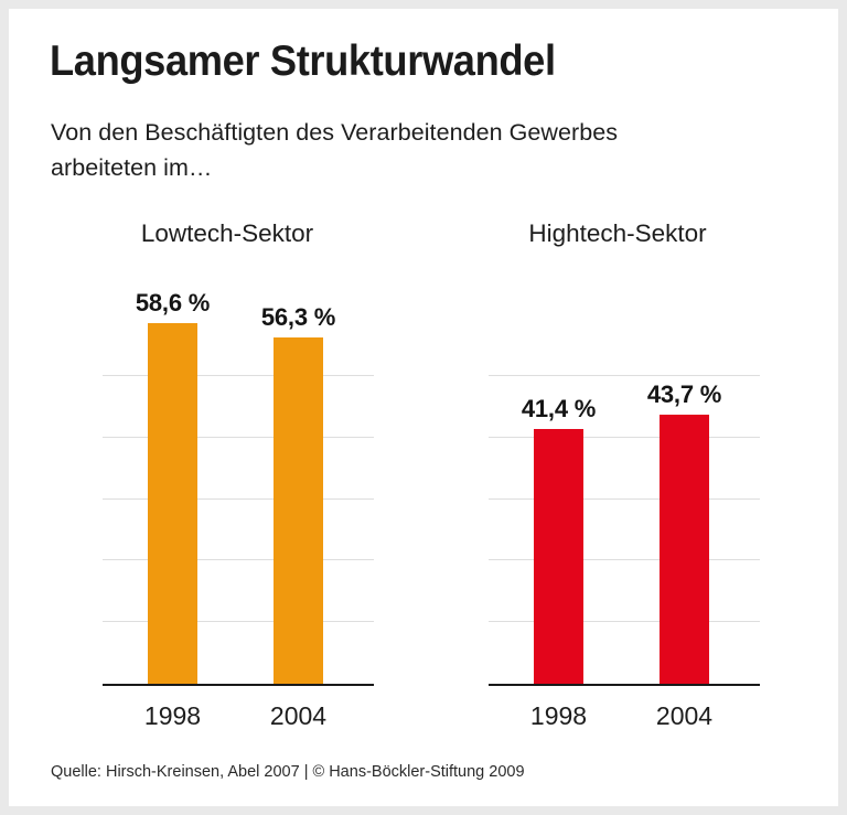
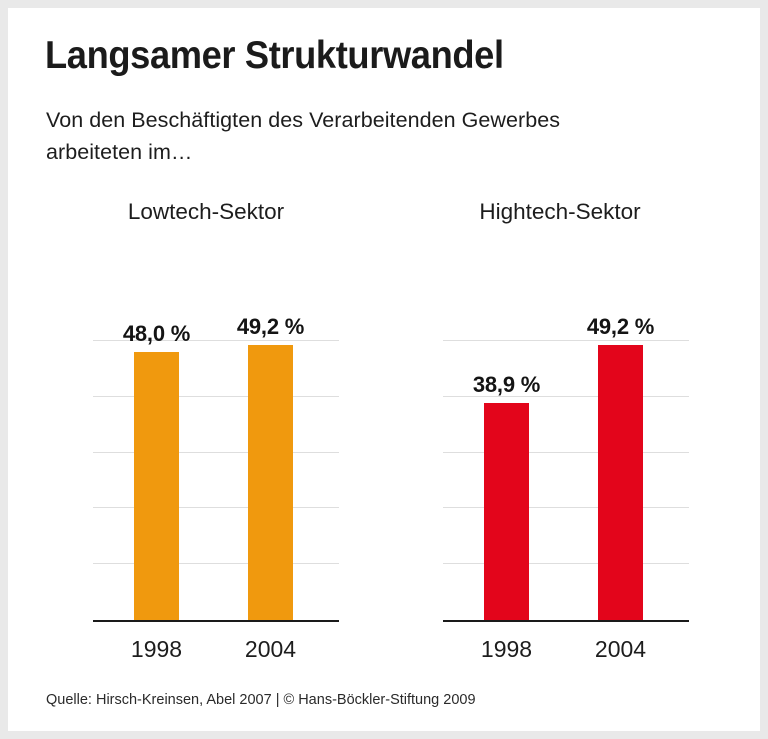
Lowtech-Sektor/1998: 58,6 -> 48,0
Lowtech-Sektor/2004: 56,3 -> 49,2
Hightech-Sektor/1998: 41,4 -> 38,9
Hightech-Sektor/2004: 43,7 -> 49,2
